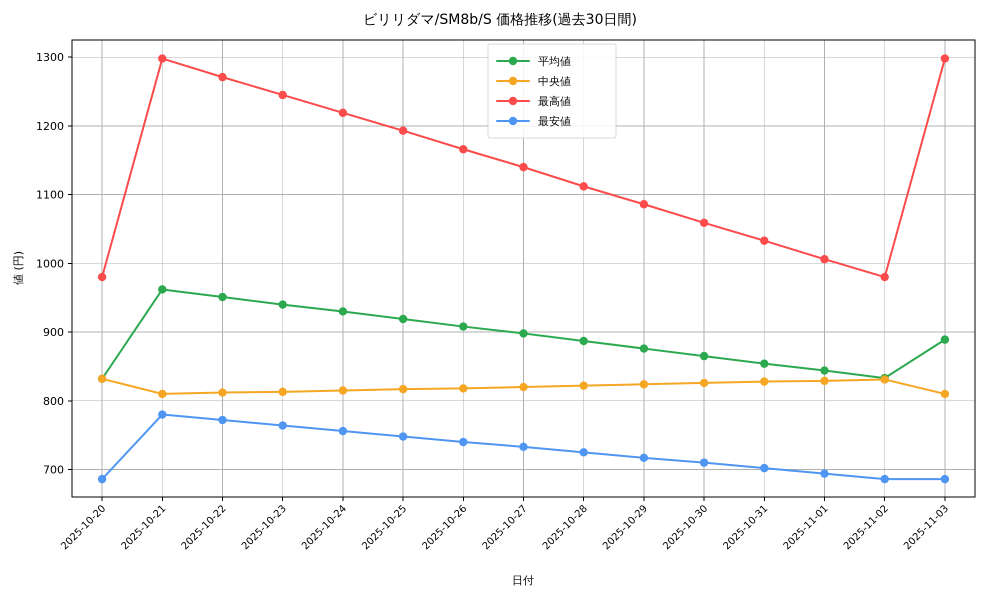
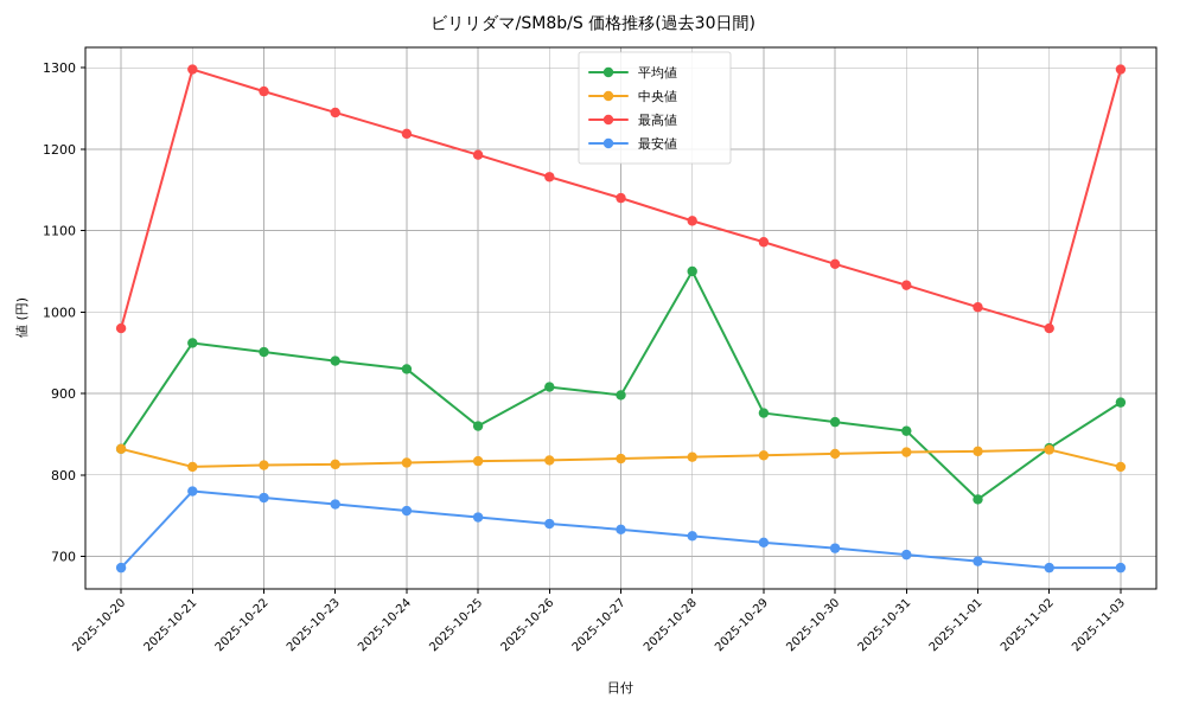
平均値/2025-10-25: 920 -> 860
平均値/2025-10-28: 890 -> 1050
平均値/2025-11-01: 840 -> 770
